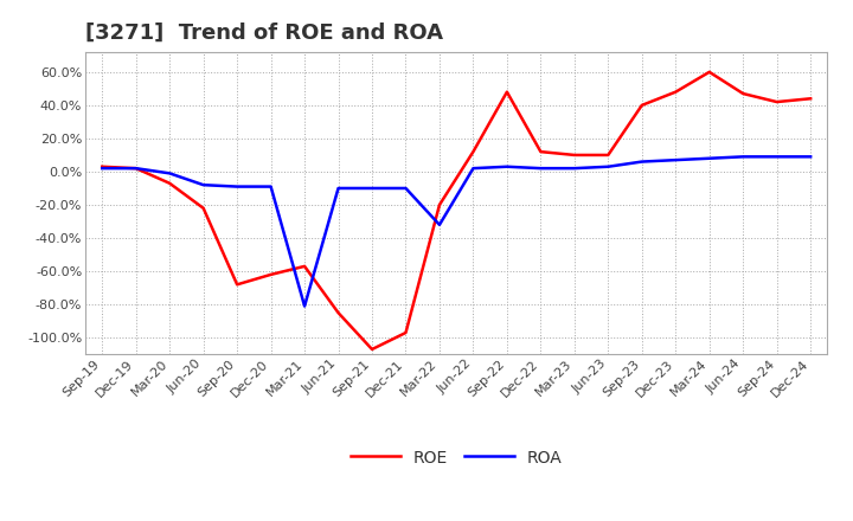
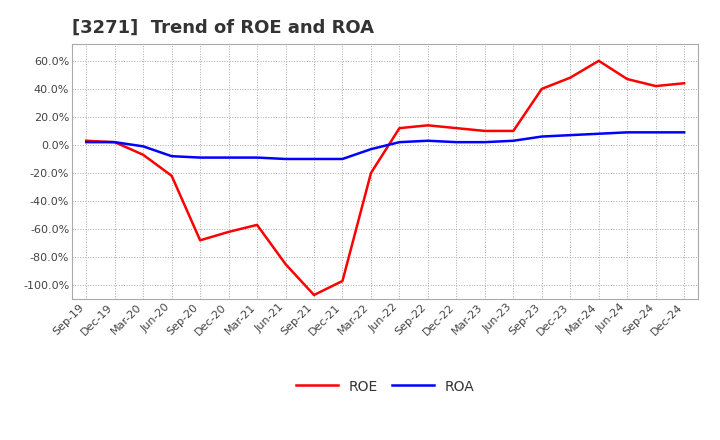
ROA/Mar-21: -81% -> -9%
ROA/Mar-22: -32% -> -3%
ROE/Sep-22: 48% -> 14%
